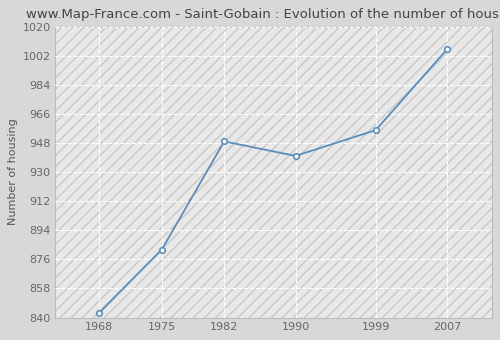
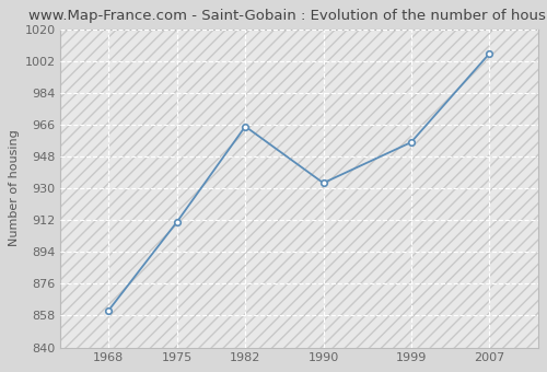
1968: 843 -> 861
1975: 882 -> 911
1982: 949 -> 965
1990: 940 -> 933
